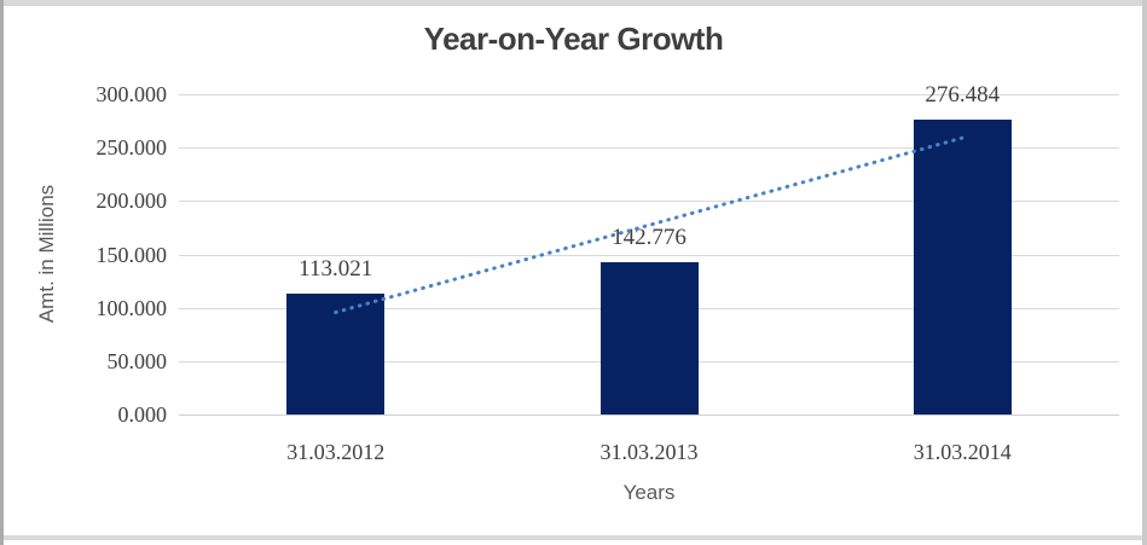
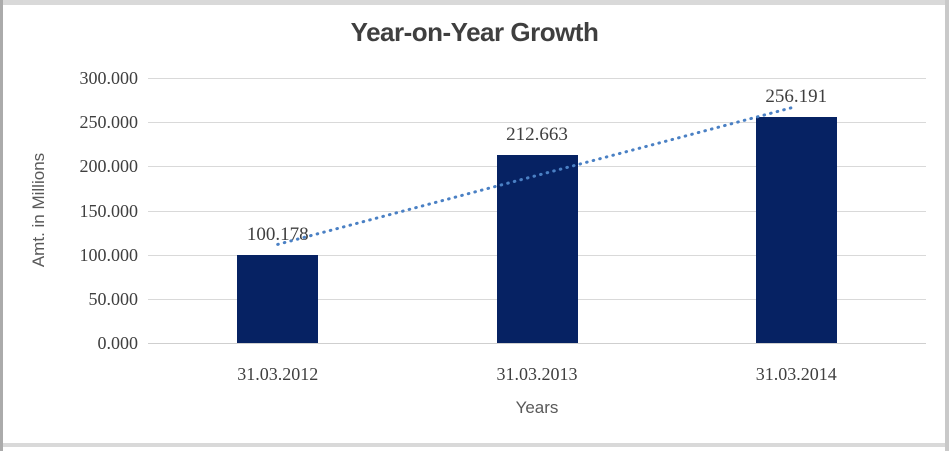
31.03.2012: 113.021 -> 100.178
31.03.2013: 142.776 -> 212.663
31.03.2014: 276.484 -> 256.191
